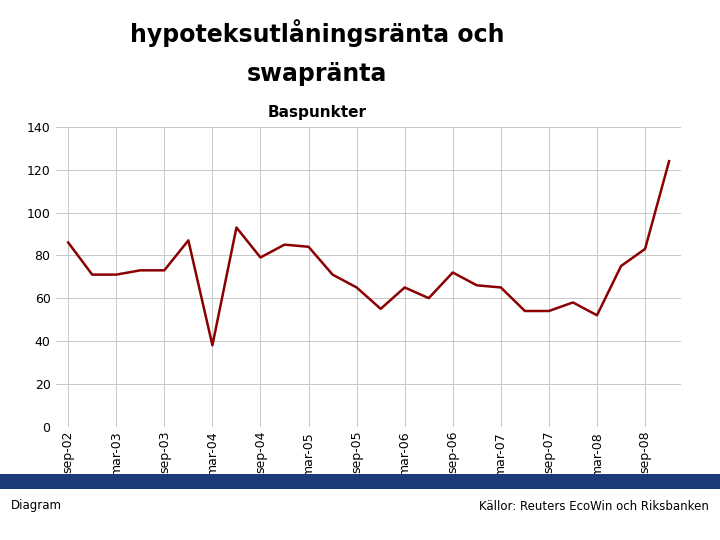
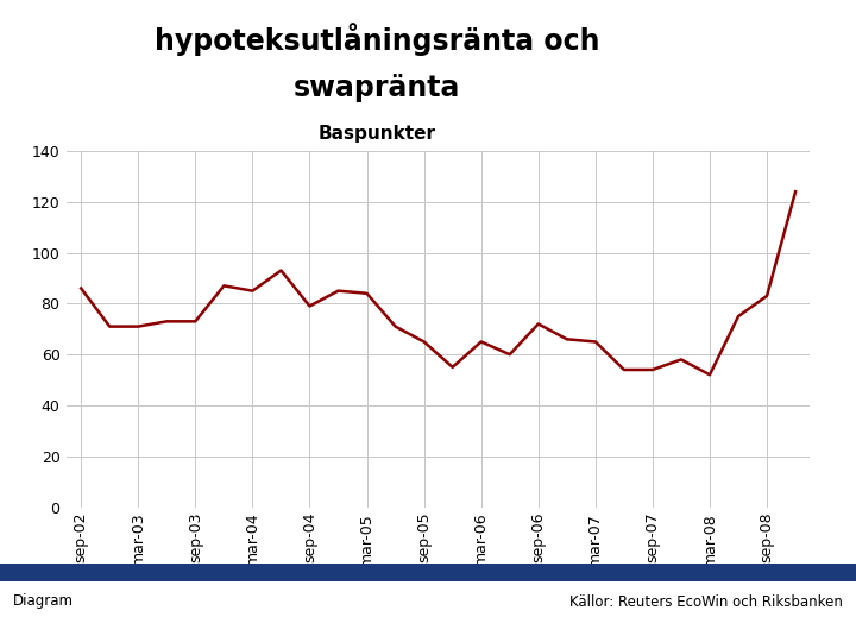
mar-04: 38 -> 85
